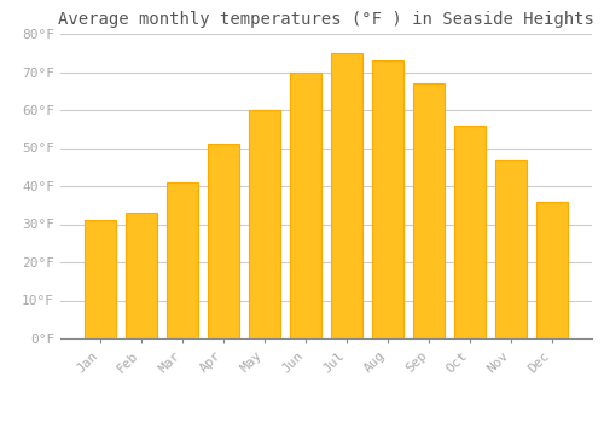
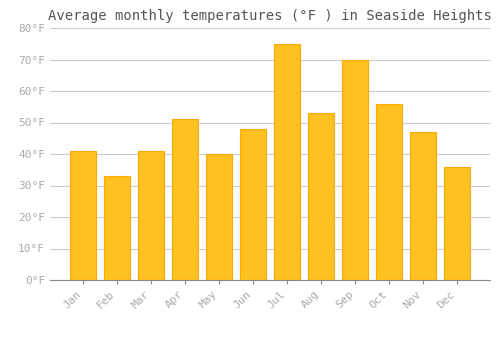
Jan: 31°F -> 41°F
May: 60°F -> 40°F
Jun: 70°F -> 48°F
Aug: 73°F -> 53°F
Sep: 67°F -> 70°F
